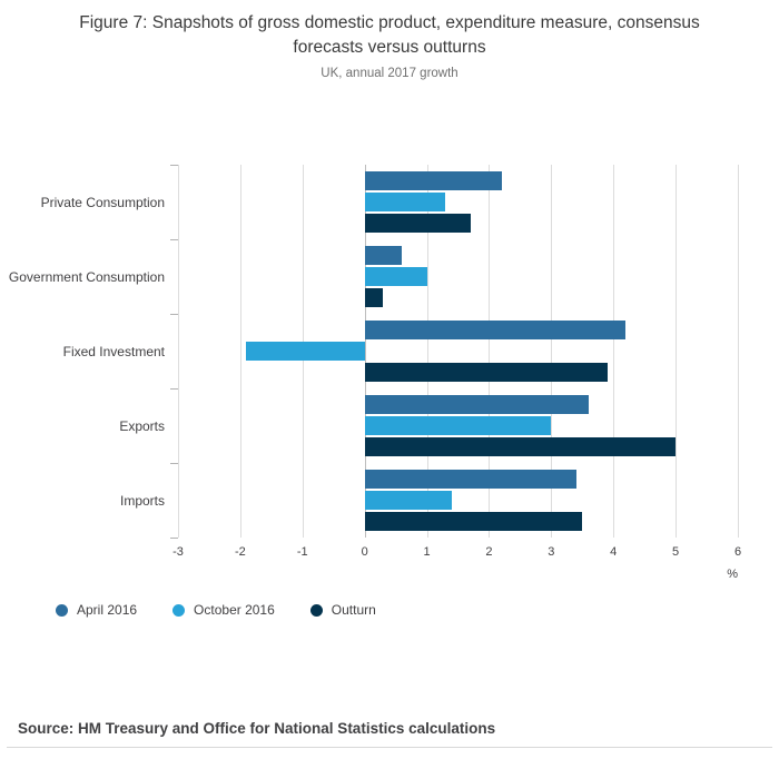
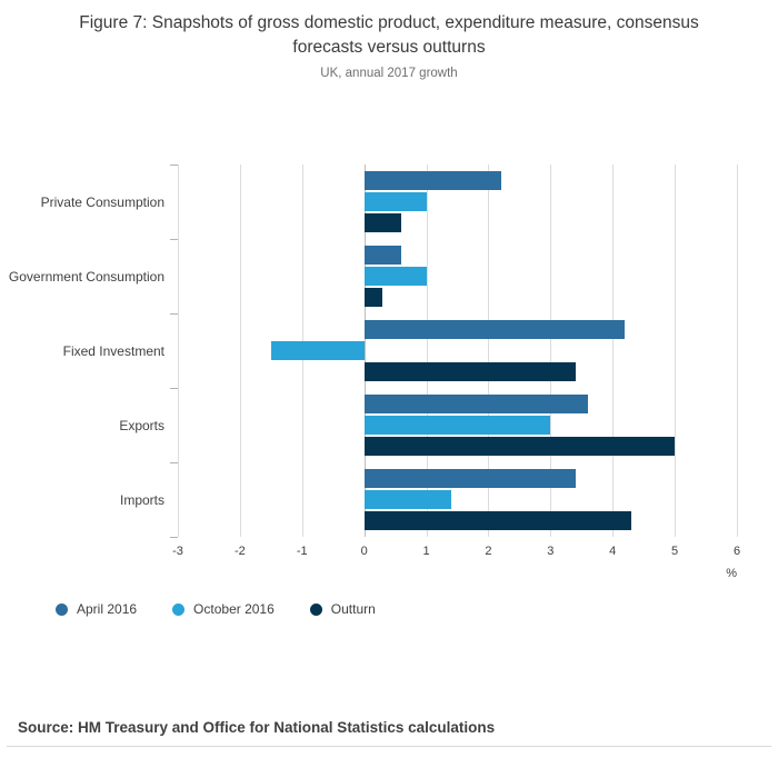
October 2016/Private Consumption: 1.3 -> 1.0
Outturn/Private Consumption: 1.7 -> 0.6
October 2016/Fixed Investment: -1.9 -> -1.5
Outturn/Fixed Investment: 3.9 -> 3.4
Outturn/Imports: 3.5 -> 4.3
